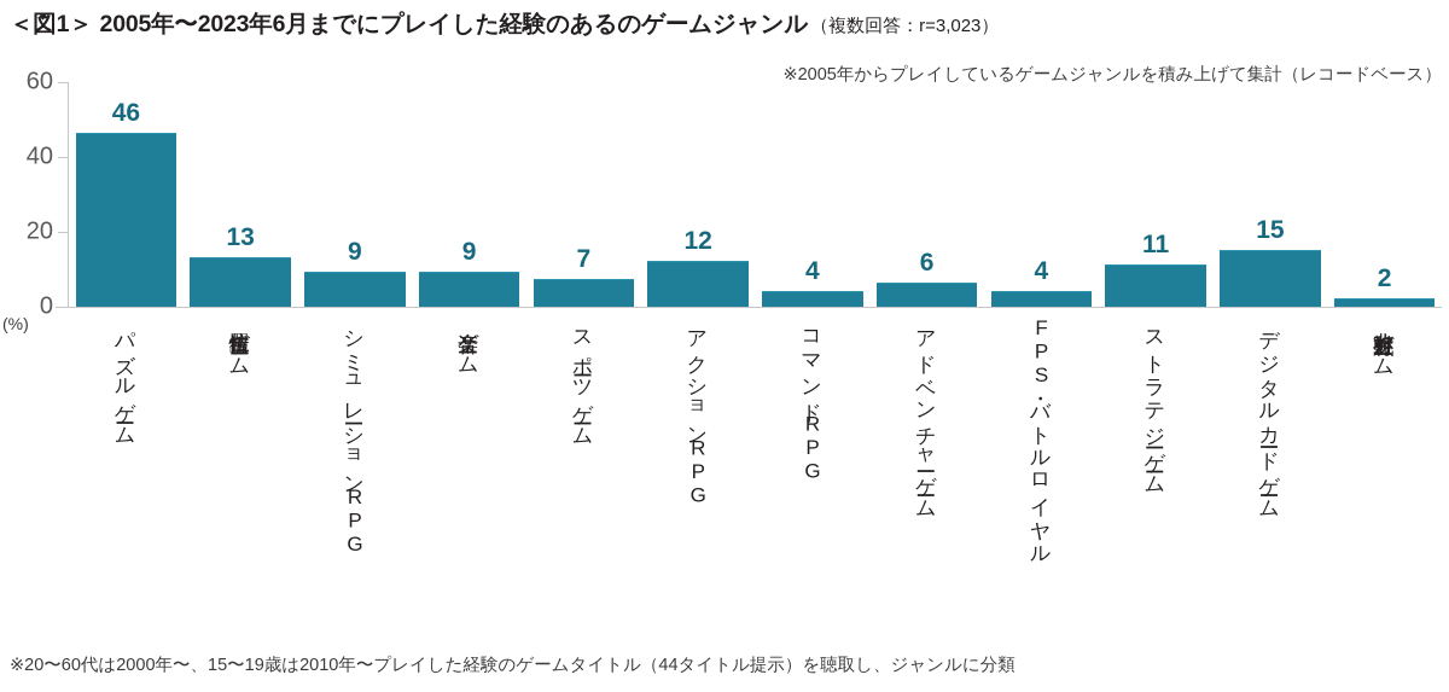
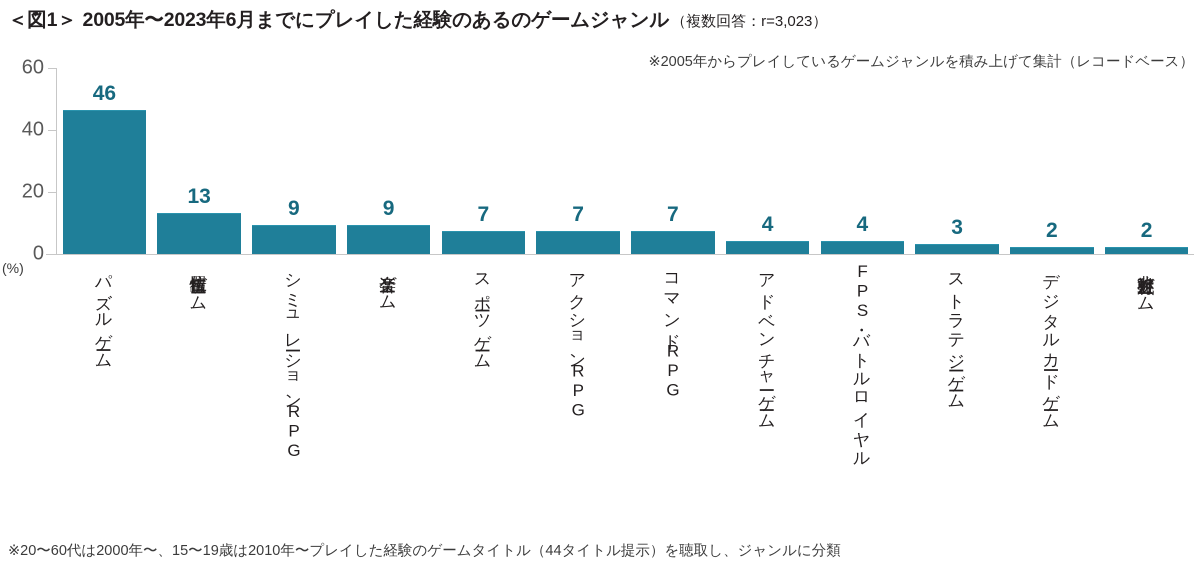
アクションRPG: 12 -> 7
コマンドRPG: 4 -> 7
アドベンチャーゲーム: 6 -> 4
ストラテジーゲーム: 11 -> 3
デジタルカードゲーム: 15 -> 2
